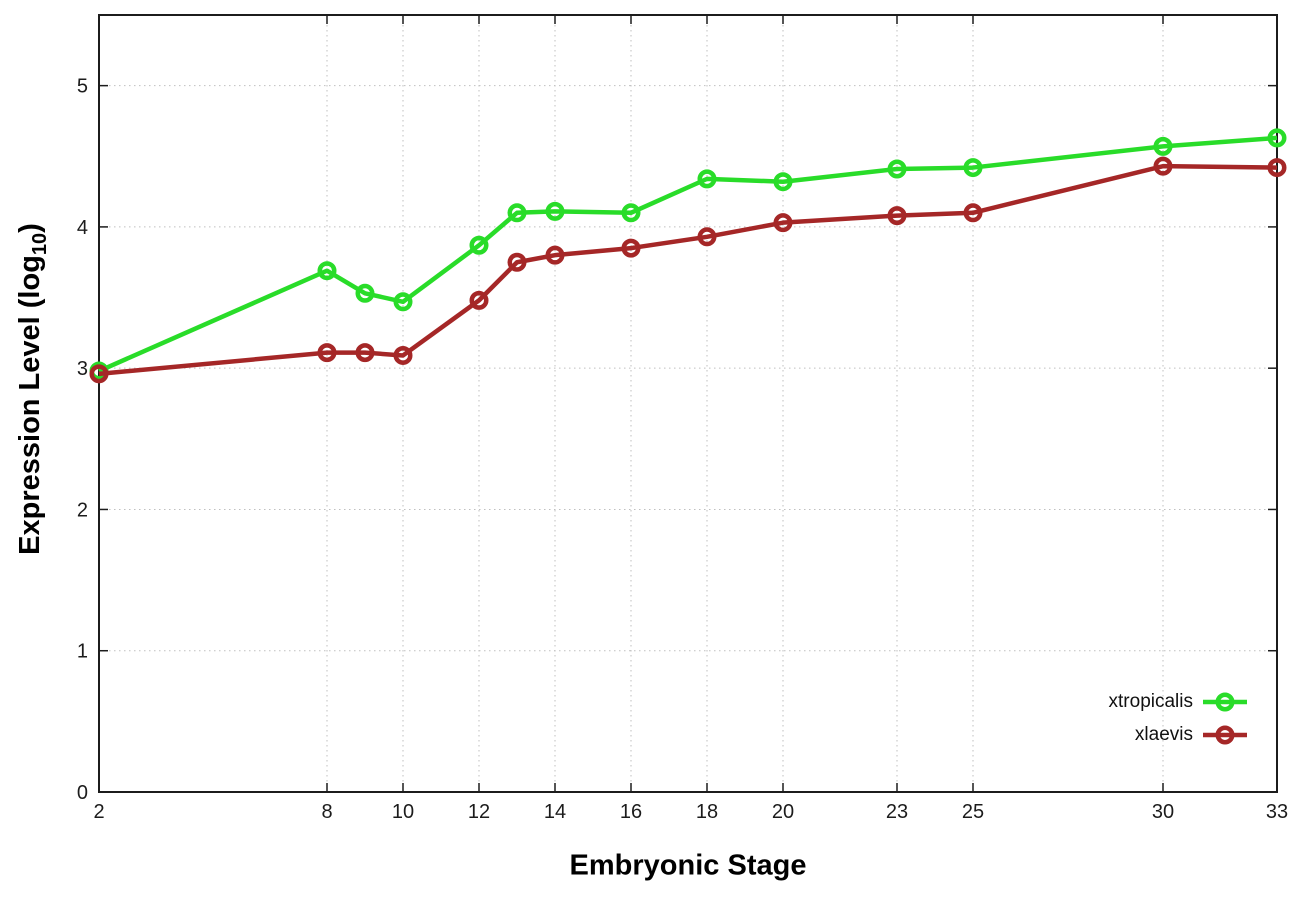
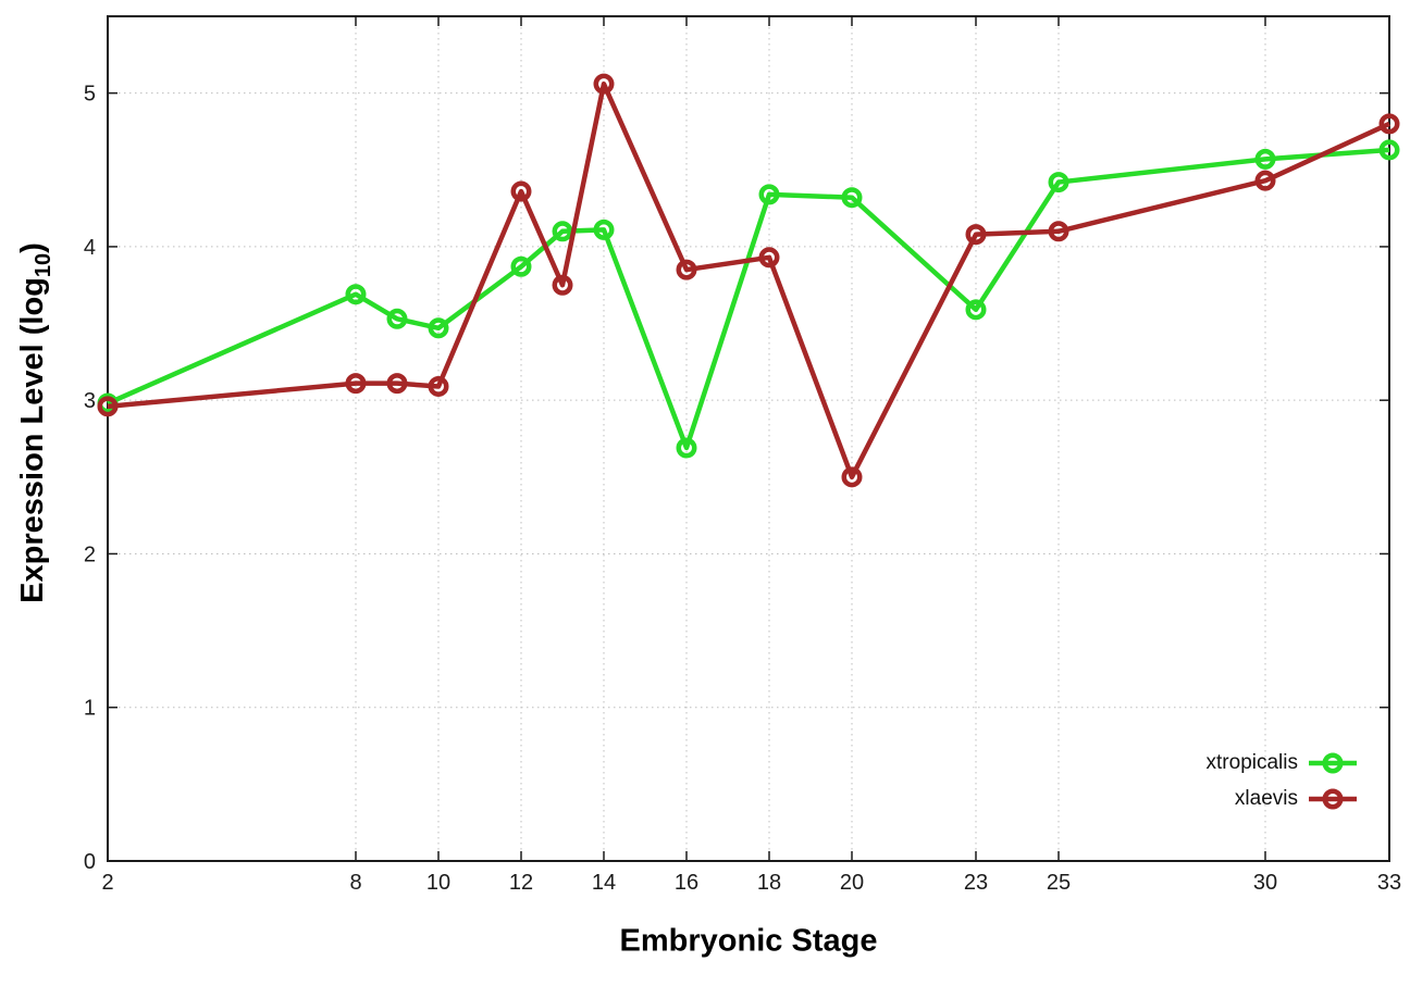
xlaevis/12: 3.48 -> 4.36
xlaevis/14: 3.80 -> 5.06
xtropicalis/16: 4.10 -> 2.69
xlaevis/20: 4.03 -> 2.50
xtropicalis/23: 4.41 -> 3.59
xlaevis/33: 4.42 -> 4.80
